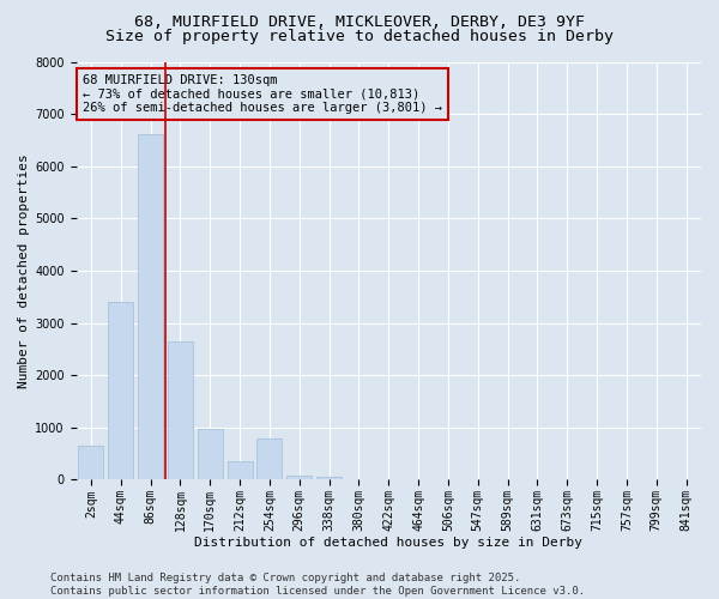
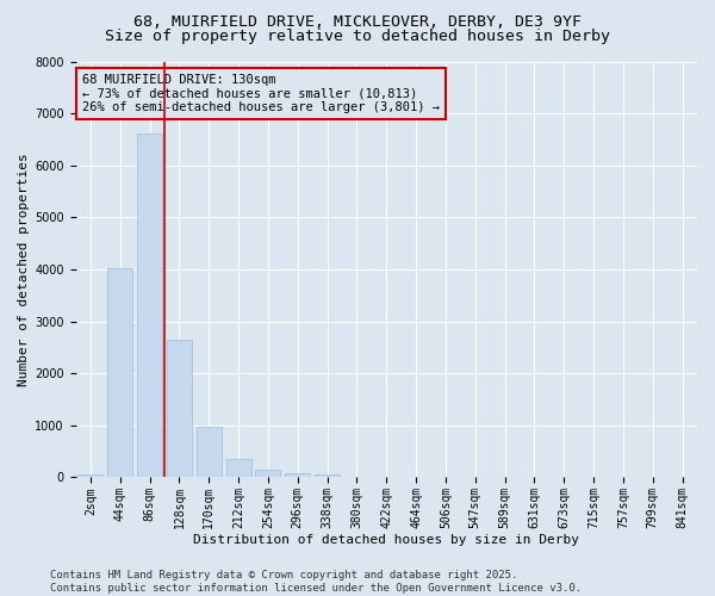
2sqm: 650 -> 60
44sqm: 3400 -> 4020
254sqm: 800 -> 150
